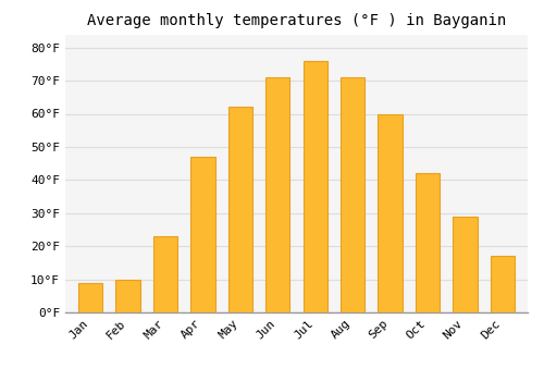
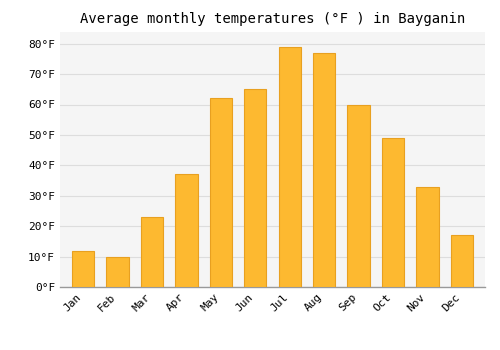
Jan: 9°F -> 12°F
Apr: 47°F -> 37°F
Jun: 71°F -> 65°F
Jul: 76°F -> 79°F
Aug: 71°F -> 77°F
Oct: 42°F -> 49°F
Nov: 29°F -> 33°F
